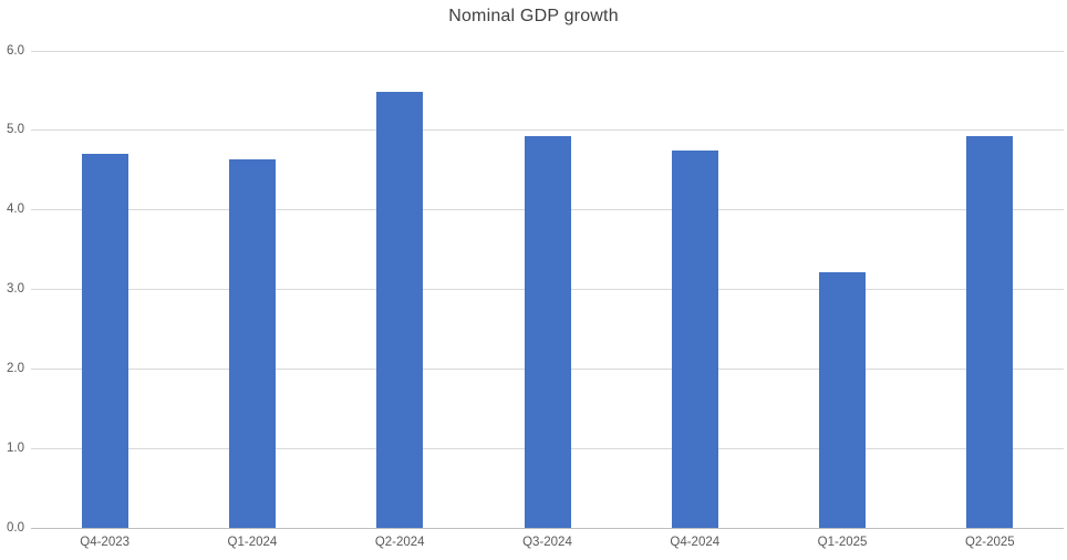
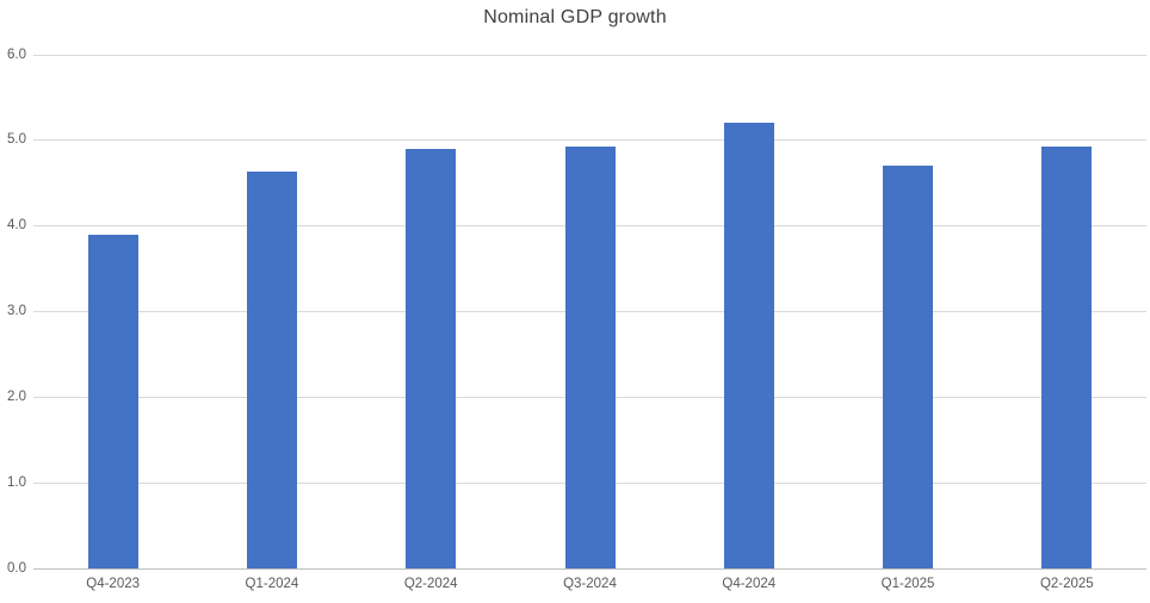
Q4-2023: 4.7 -> 3.9
Q2-2024: 5.5 -> 4.9
Q4-2024: 4.8 -> 5.2
Q1-2025: 3.2 -> 4.7
